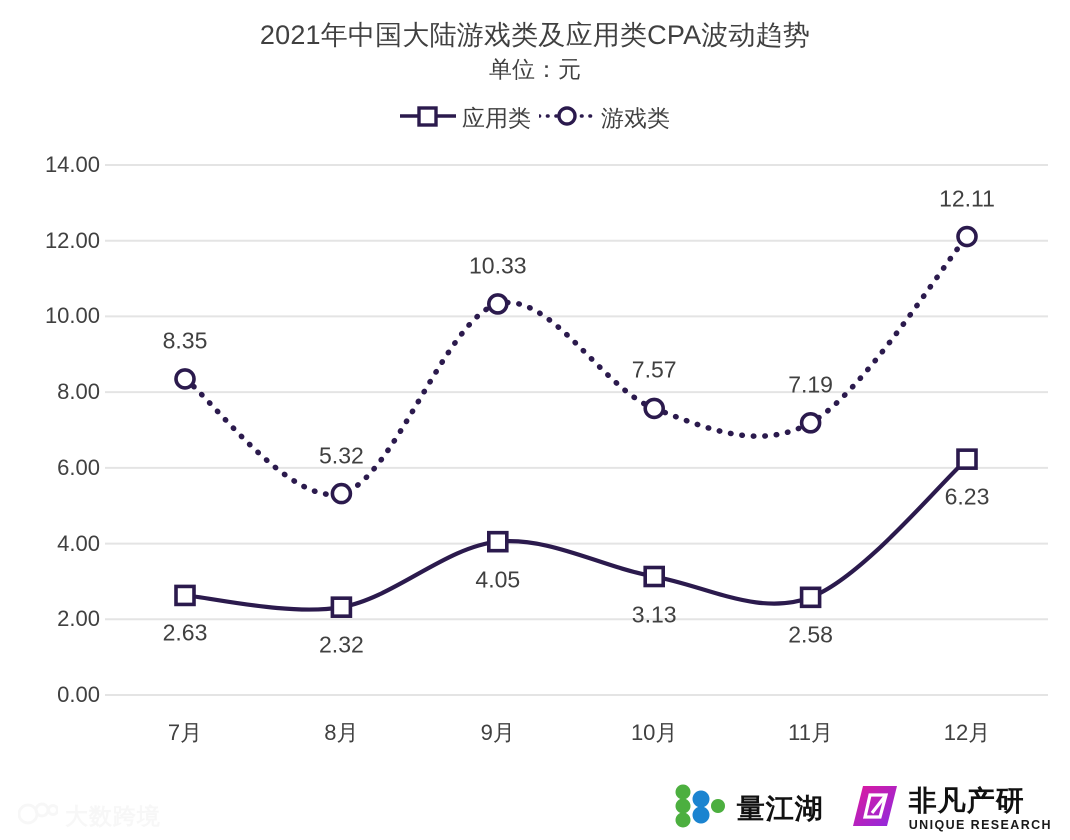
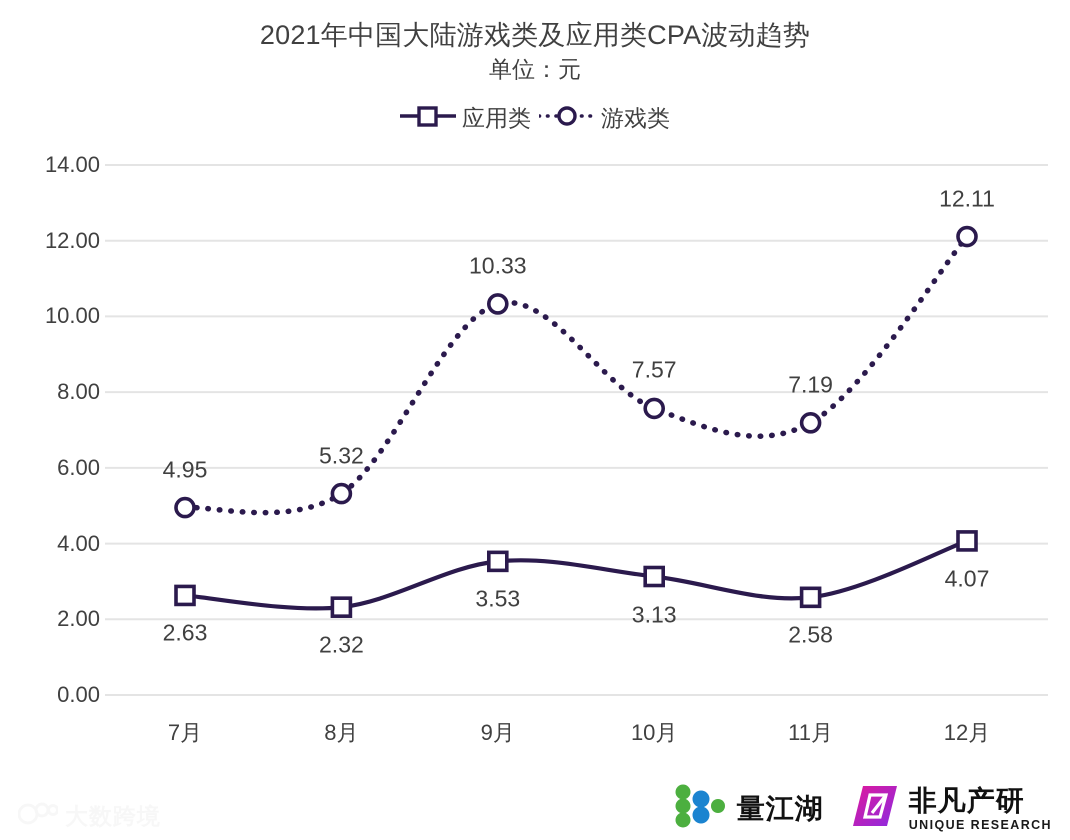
游戏类/7月: 8.35 -> 4.95
应用类/9月: 4.05 -> 3.53
应用类/12月: 6.23 -> 4.07
